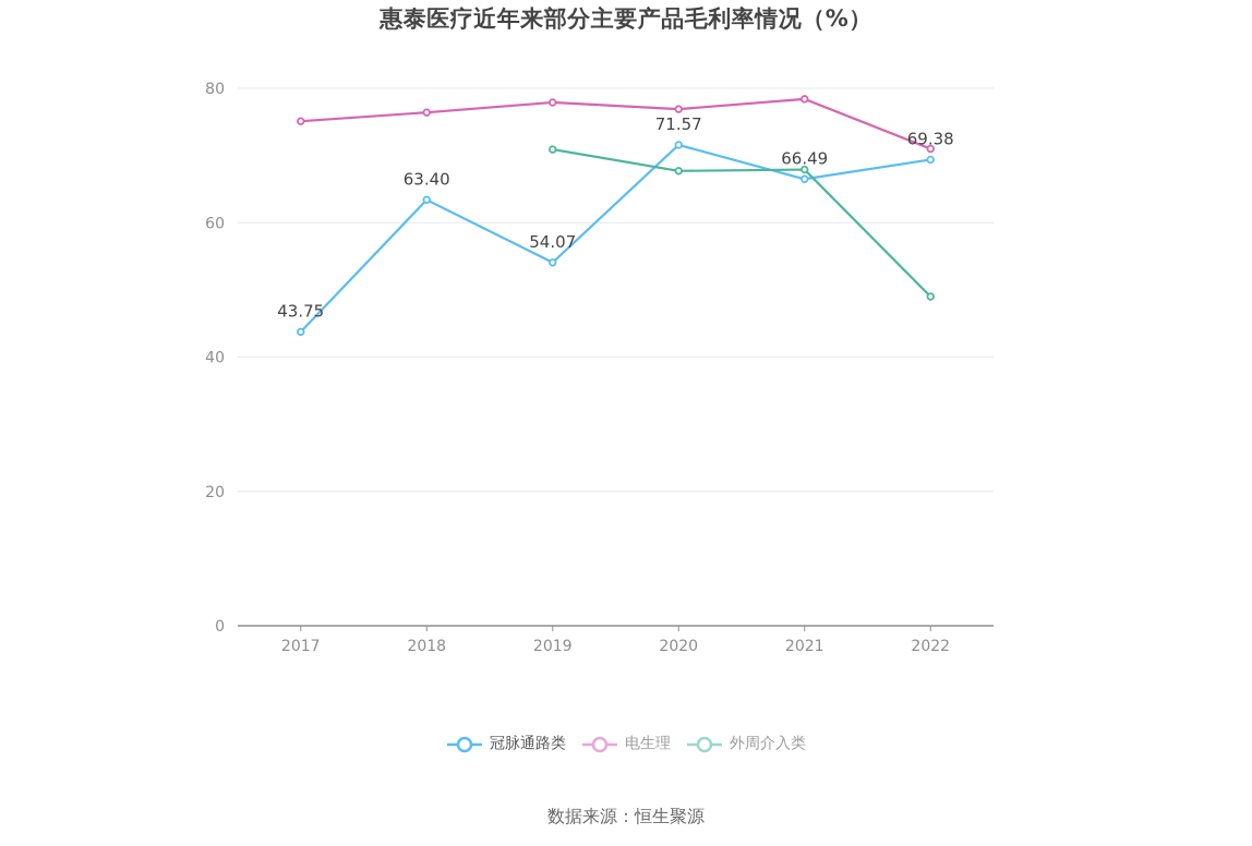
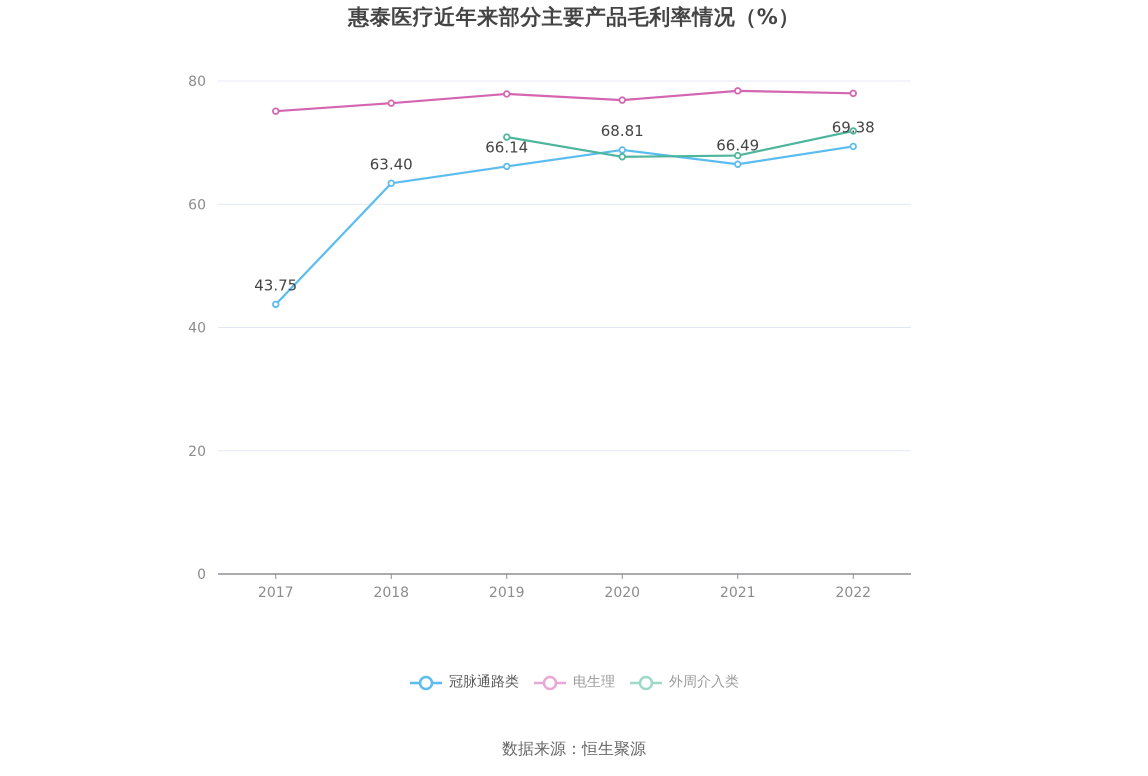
冠脉通路类/2019: 54.07 -> 66.14
冠脉通路类/2020: 71.57 -> 68.81
电生理/2022: 71 -> 78
外周介入类/2022: 49 -> 72
